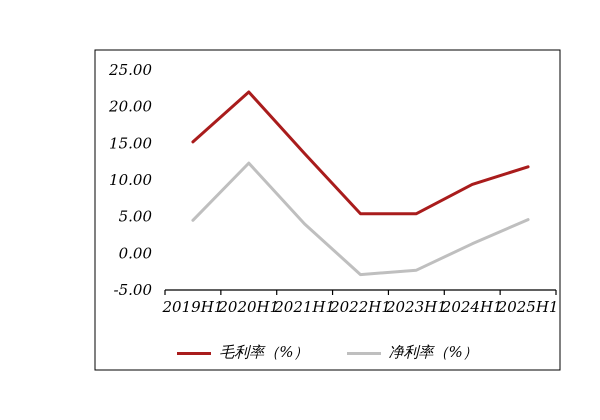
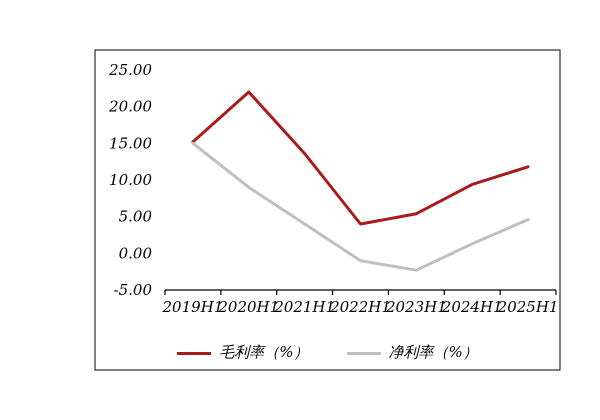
净利率（%）/2019H1: 4 -> 15
净利率（%）/2020H1: 12 -> 9
毛利率（%）/2022H1: 5 -> 4
净利率（%）/2022H1: -3 -> -1
